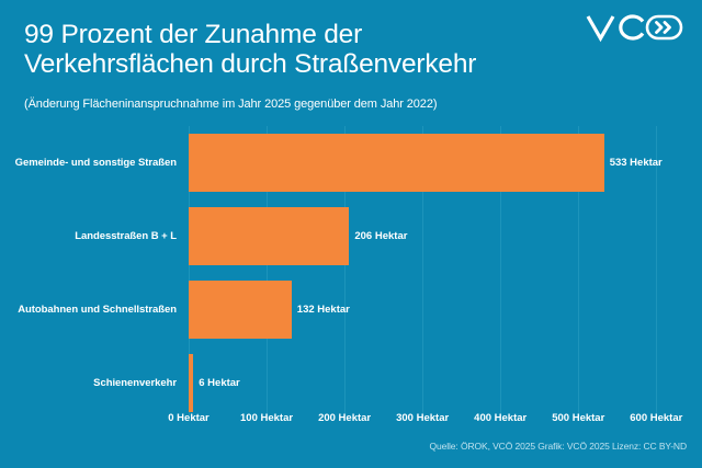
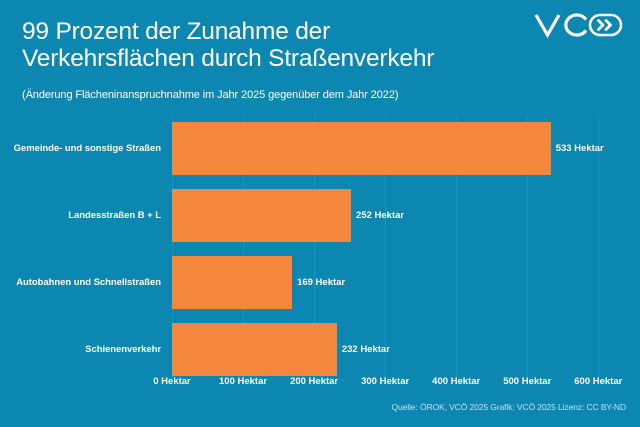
Landesstraßen B + L: 206 -> 252
Autobahnen und Schnellstraßen: 132 -> 169
Schienenverkehr: 6 -> 232
